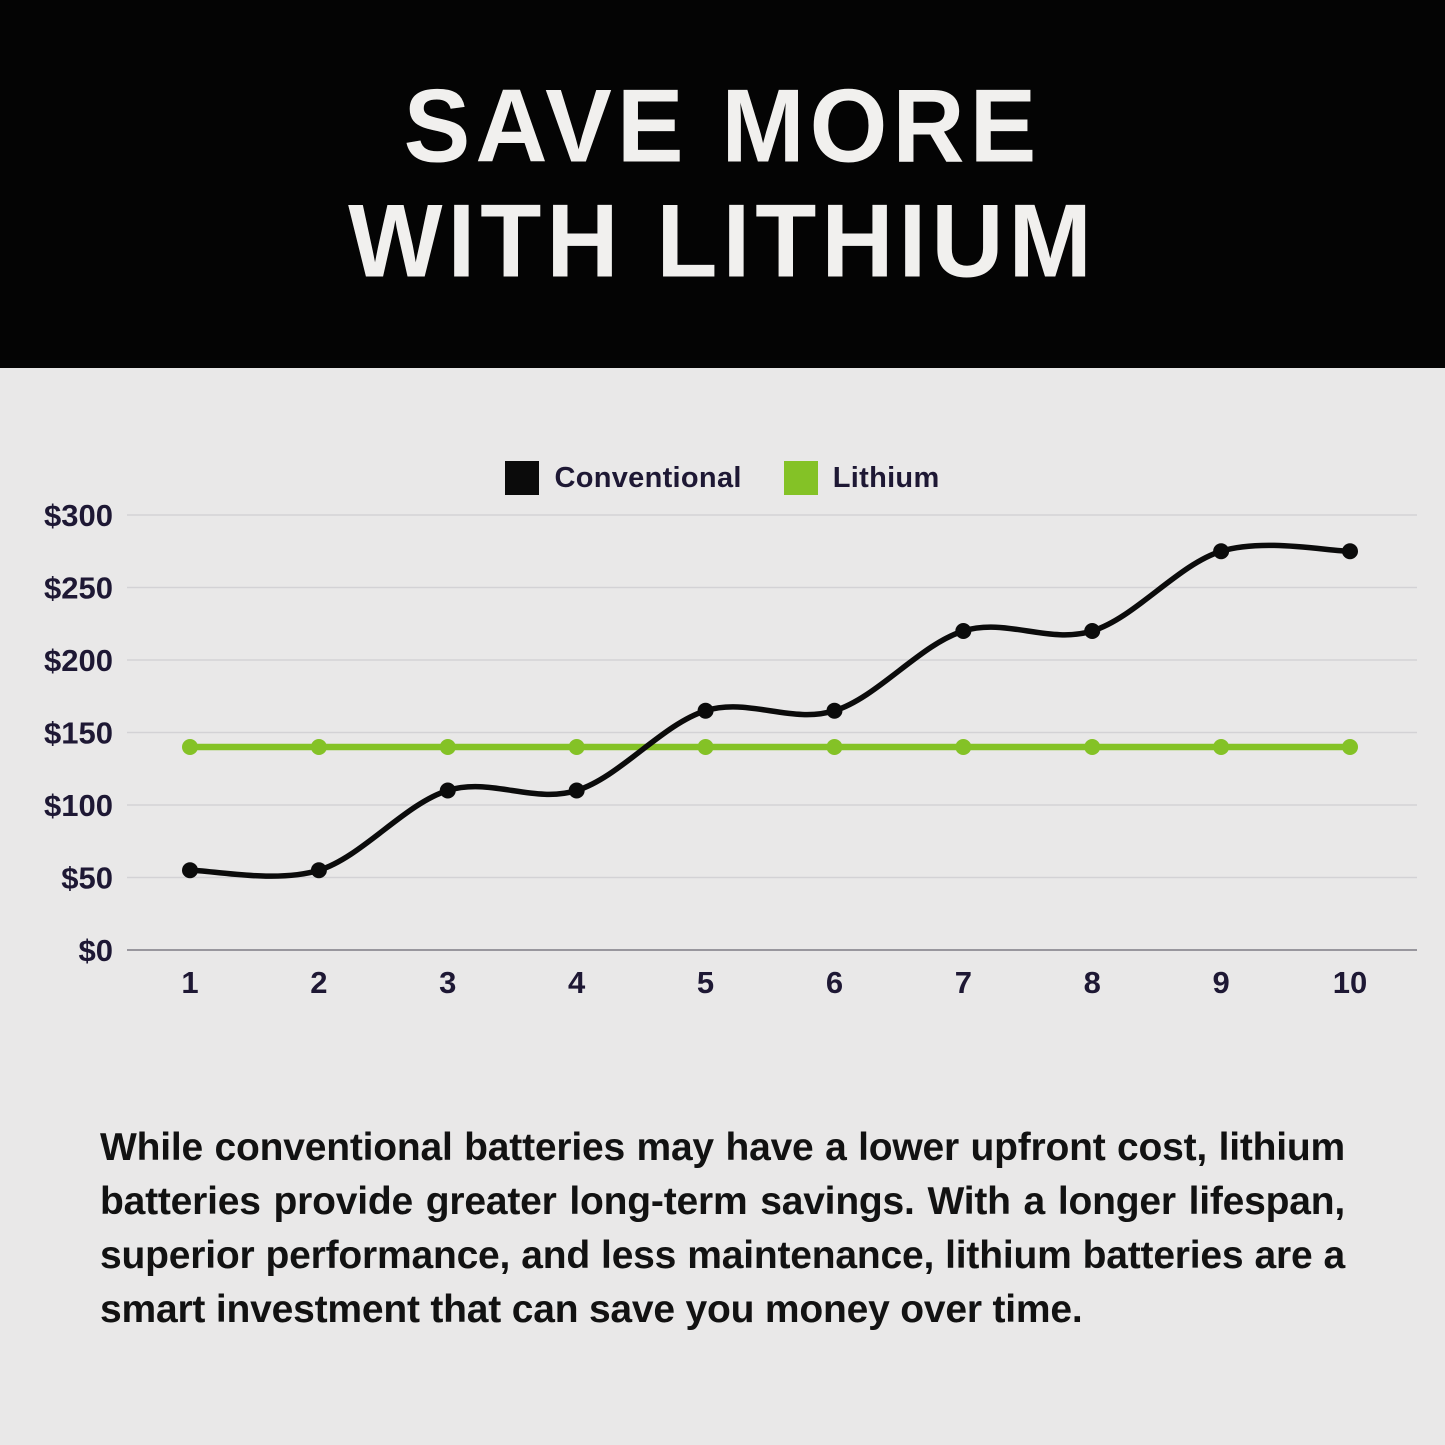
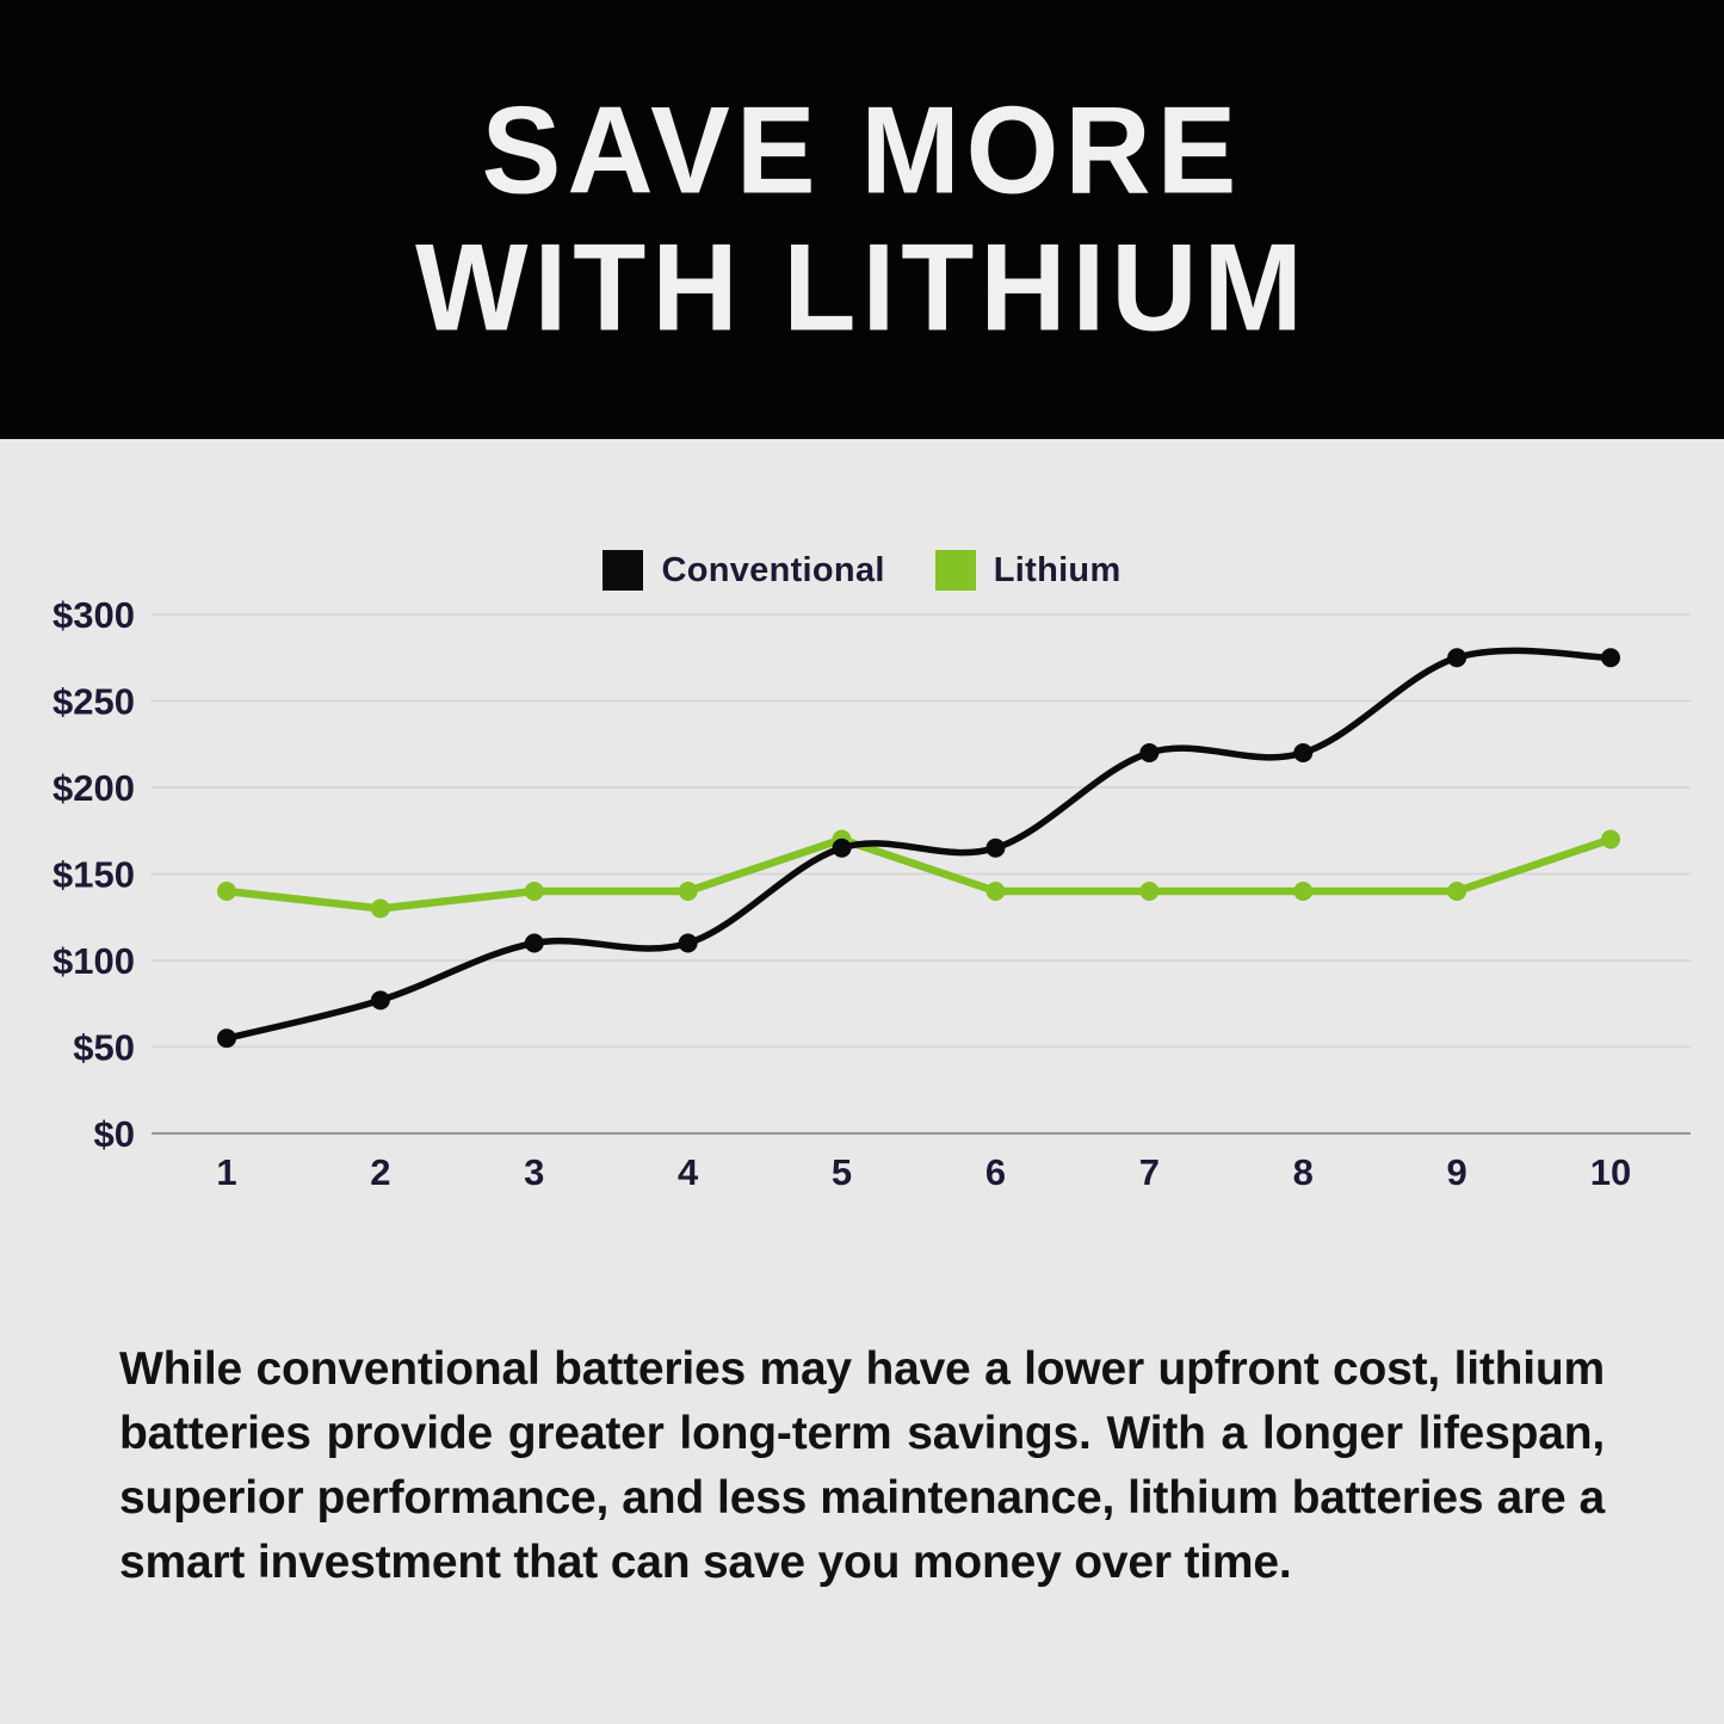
Conventional/2: $55 -> $77
Lithium/2: $140 -> $130
Lithium/5: $140 -> $170
Lithium/10: $140 -> $170
